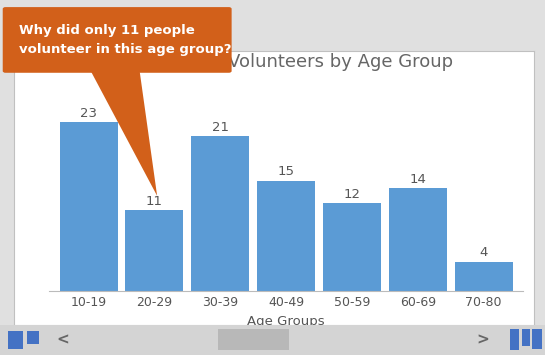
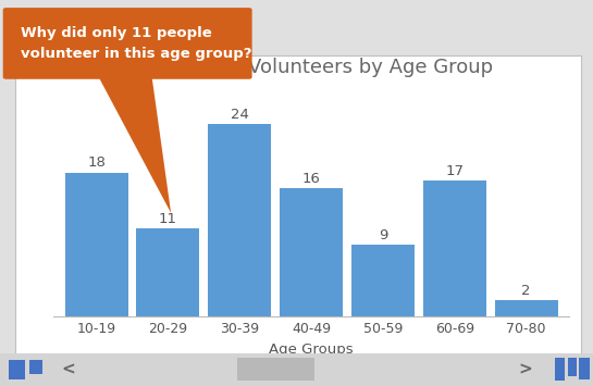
10-19: 23 -> 18
30-39: 21 -> 24
40-49: 15 -> 16
50-59: 12 -> 9
60-69: 14 -> 17
70-80: 4 -> 2
